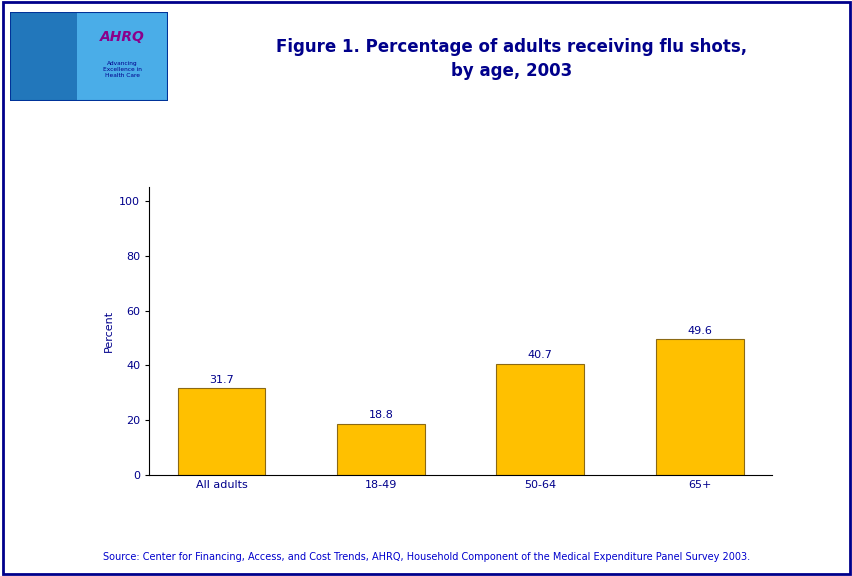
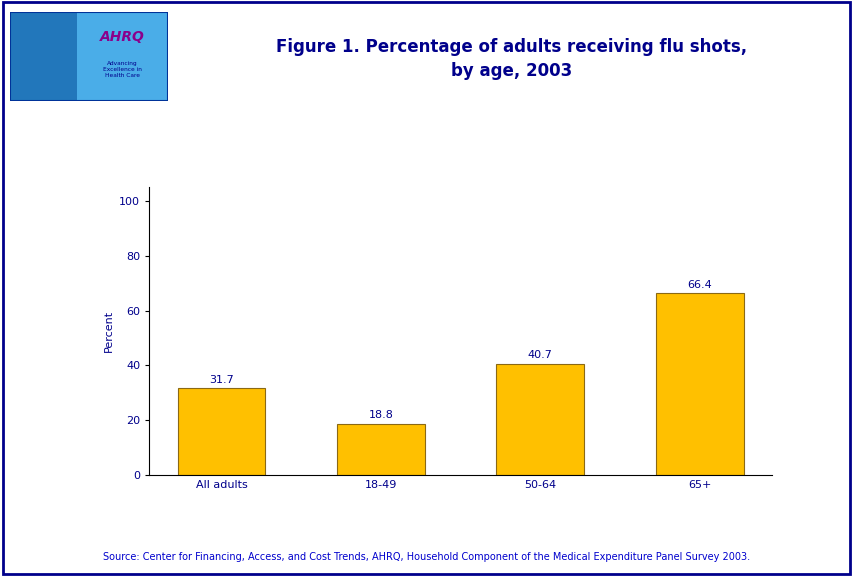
65+: 49.6 -> 66.4
